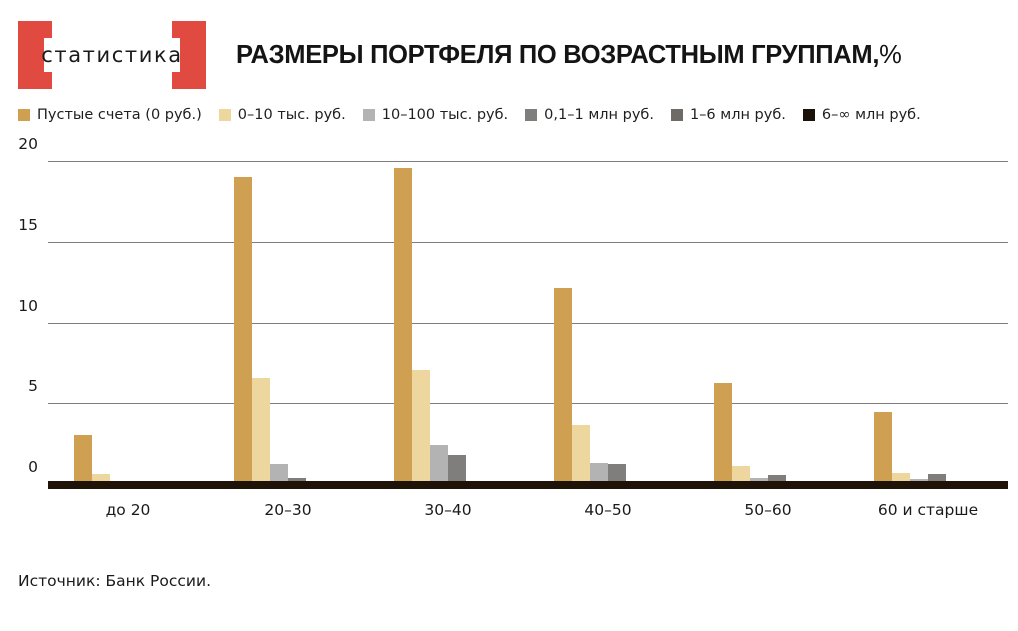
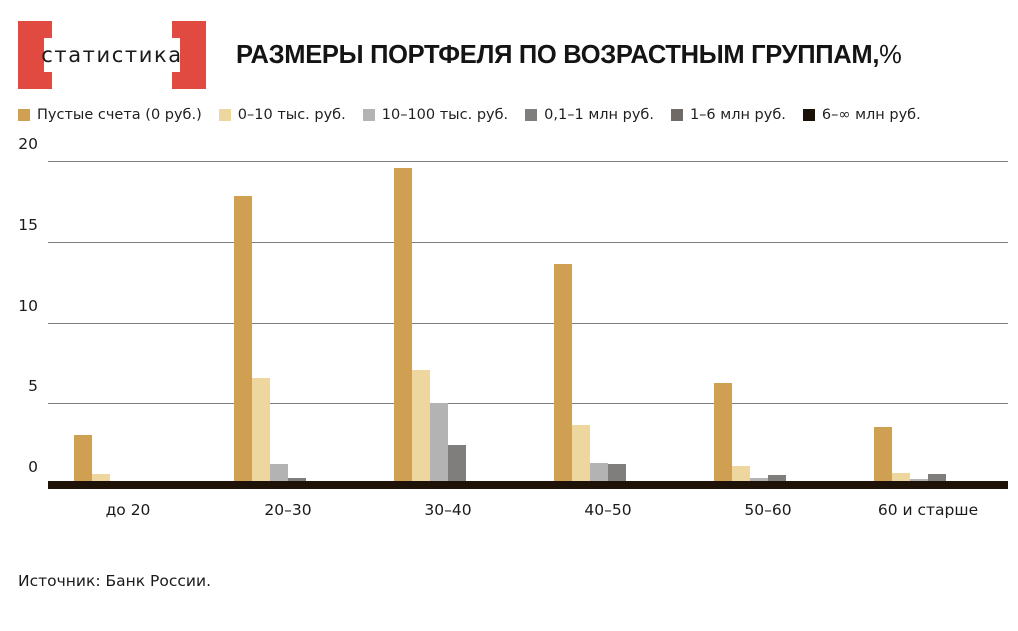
Пустые счета (0 руб.)/20–30: 19.1 -> 17.9
10–100 тыс. руб./30–40: 2.5 -> 5.1
0,1–1 млн руб./30–40: 1.9 -> 2.5
Пустые счета (0 руб.)/40–50: 12.2 -> 13.7
Пустые счета (0 руб.)/60 и старше: 4.5 -> 3.6
